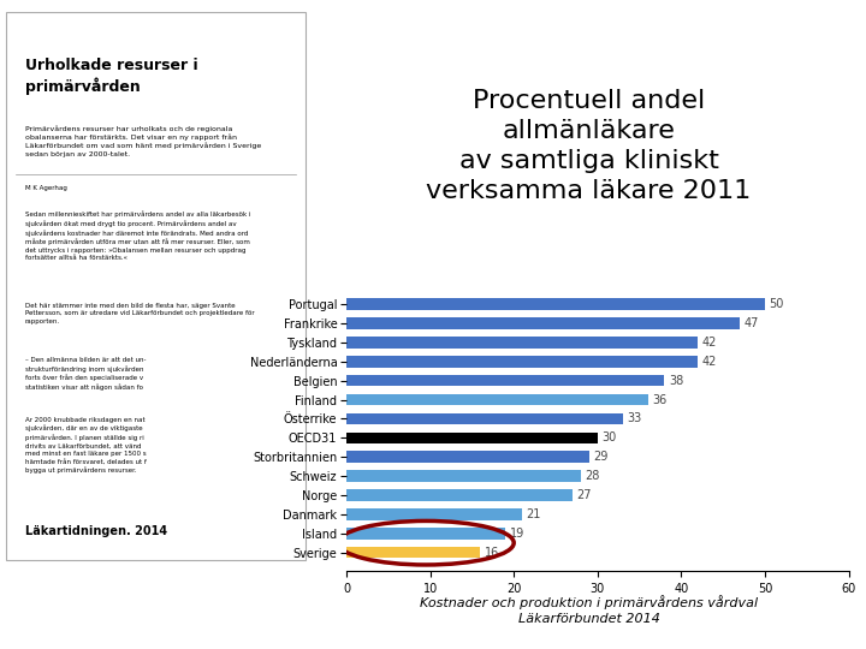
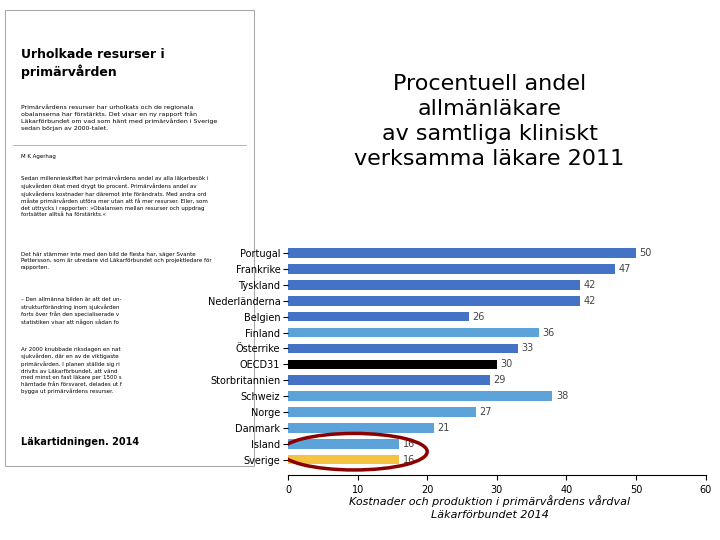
Belgien: 38 -> 26
Schweiz: 28 -> 38
Island: 19 -> 16
